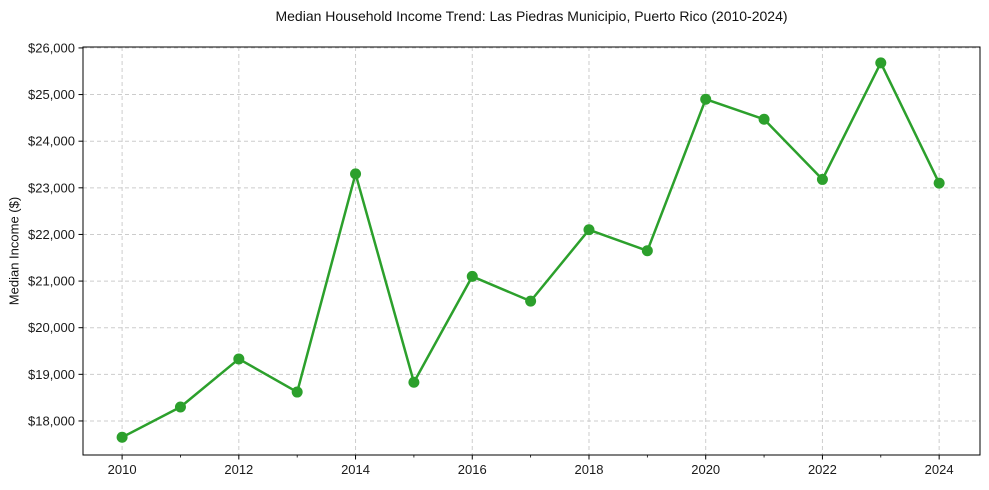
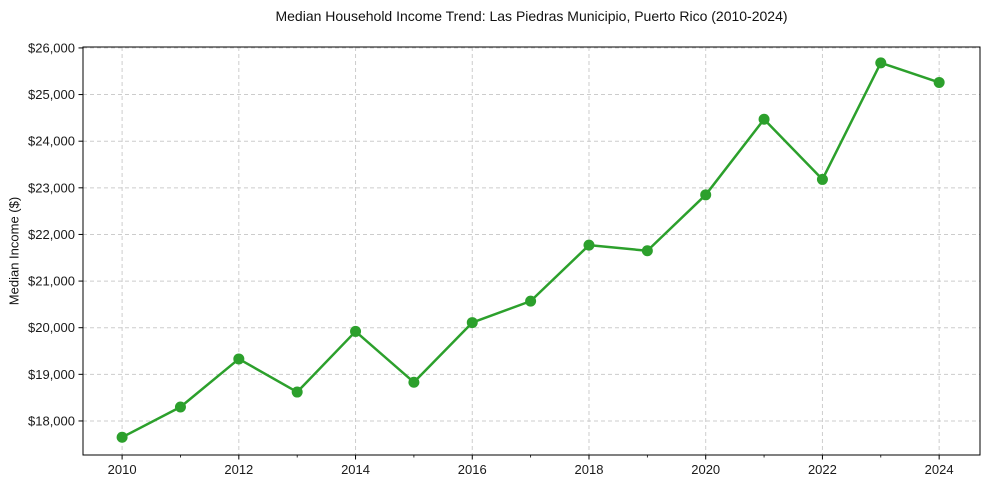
2014: $23300 -> $19900
2016: $21100 -> $20100
2018: $22100 -> $21800
2020: $24900 -> $22800
2024: $23100 -> $25300
